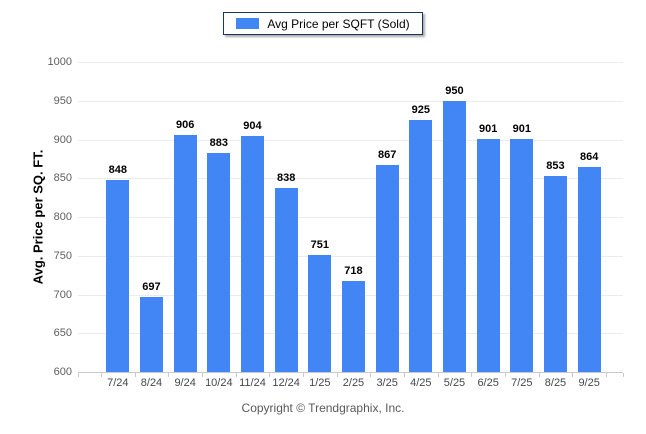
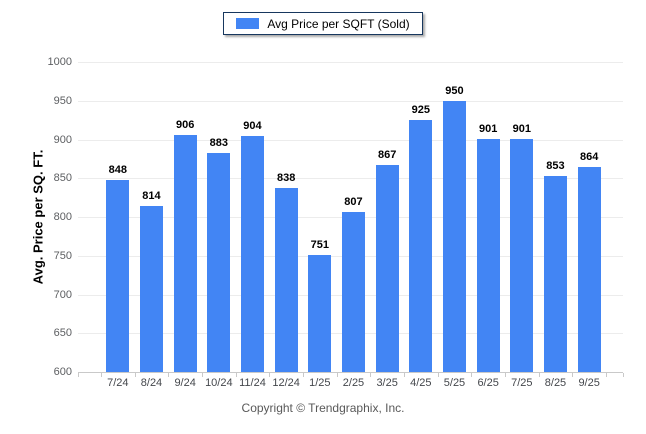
8/24: 697 -> 814
2/25: 718 -> 807
